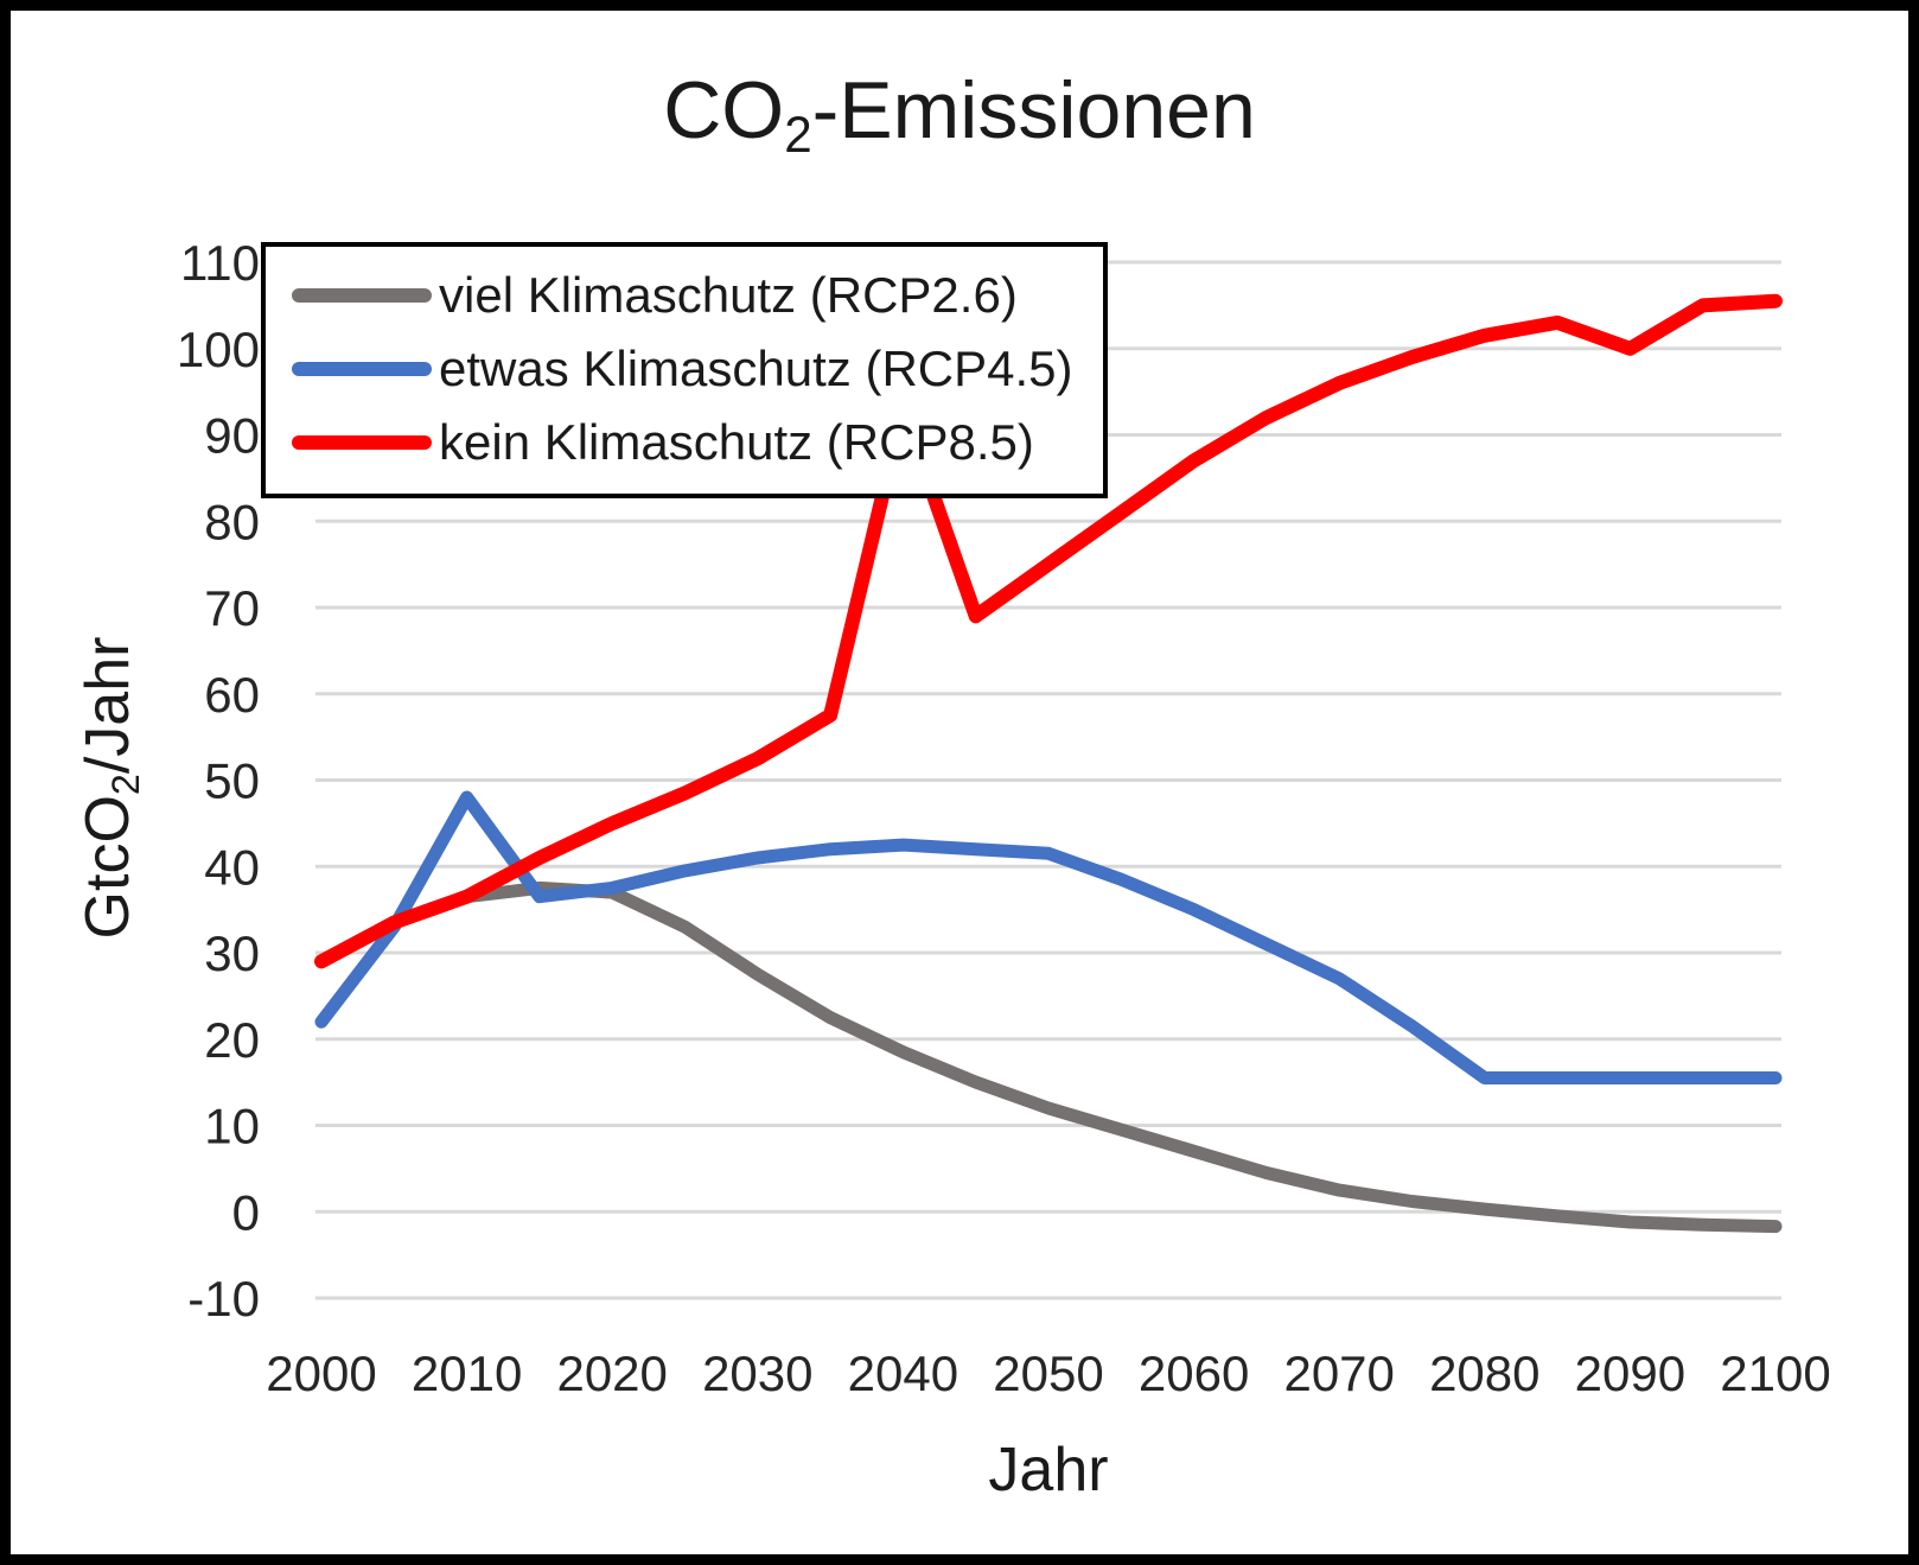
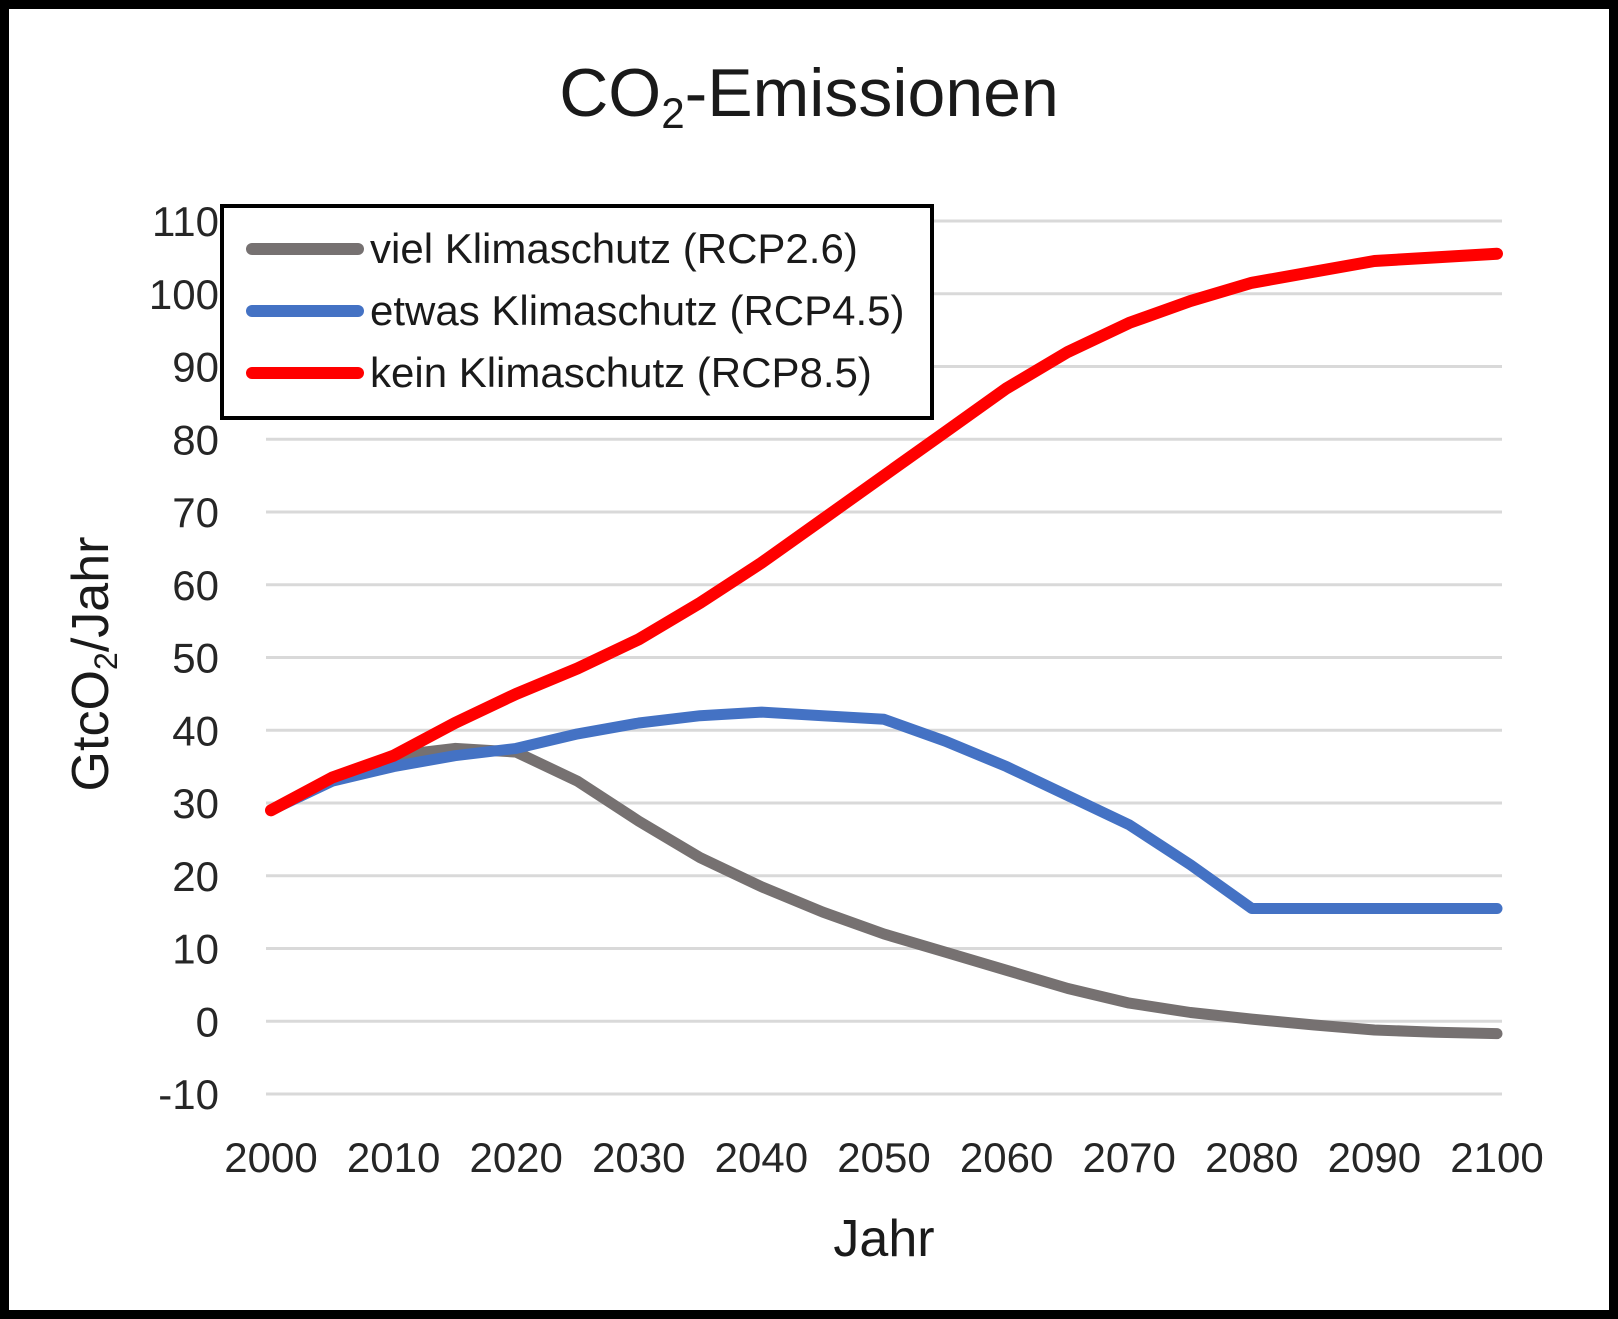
etwas Klimaschutz (RCP4.5)/2000: 22 -> 29
etwas Klimaschutz (RCP4.5)/2010: 48 -> 35
kein Klimaschutz (RCP8.5)/2040: 93 -> 63
kein Klimaschutz (RCP8.5)/2090: 100 -> 104
